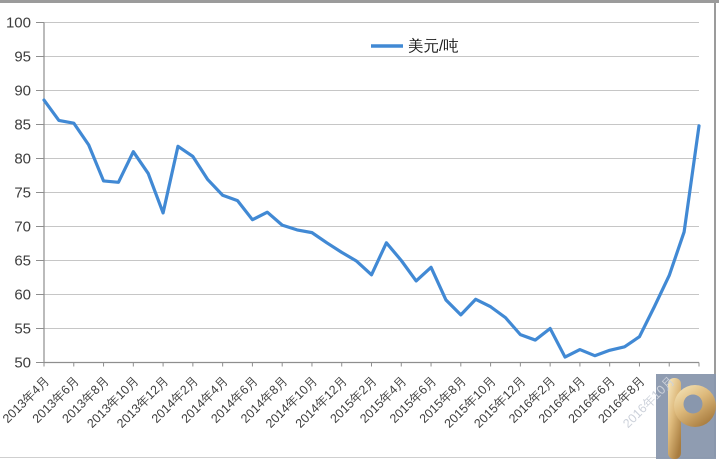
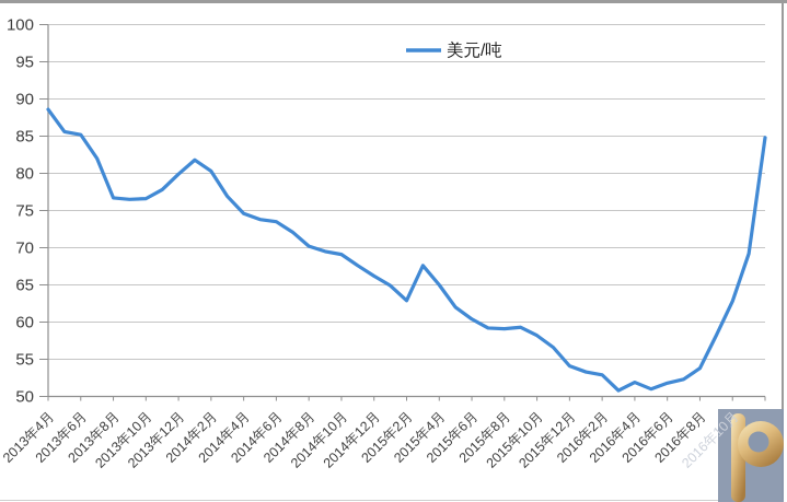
2013年10月: 81 -> 77
2013年12月: 72 -> 80
2014年6月: 71 -> 74
2015年6月: 64 -> 60
2015年8月: 57 -> 59
2016年2月: 55 -> 53
